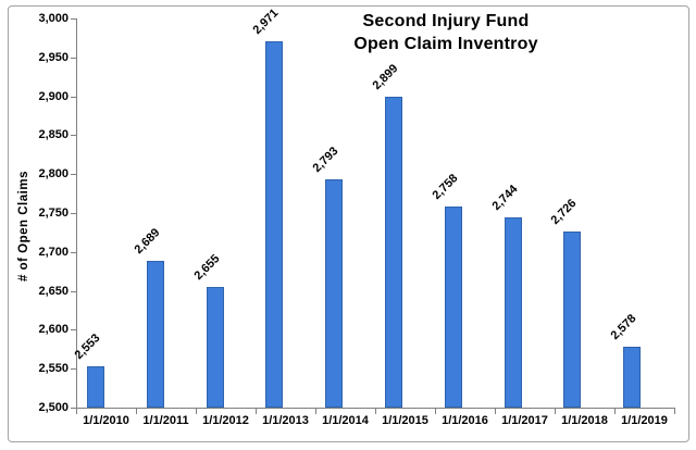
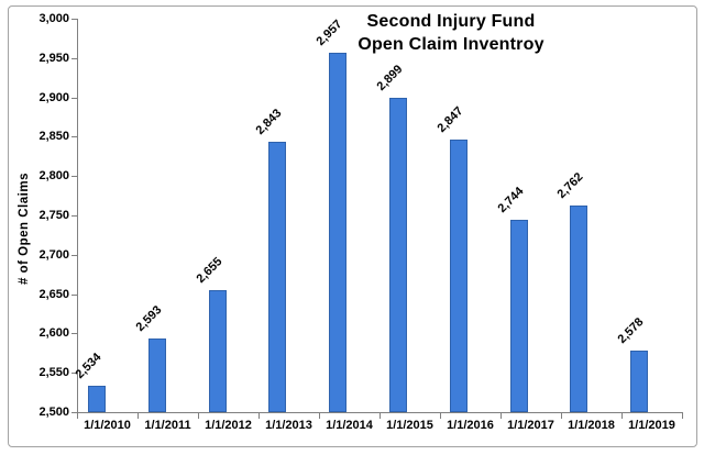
1/1/2010: 2,553 -> 2,534
1/1/2011: 2,689 -> 2,593
1/1/2013: 2,971 -> 2,843
1/1/2014: 2,793 -> 2,957
1/1/2016: 2,758 -> 2,847
1/1/2018: 2,726 -> 2,762
